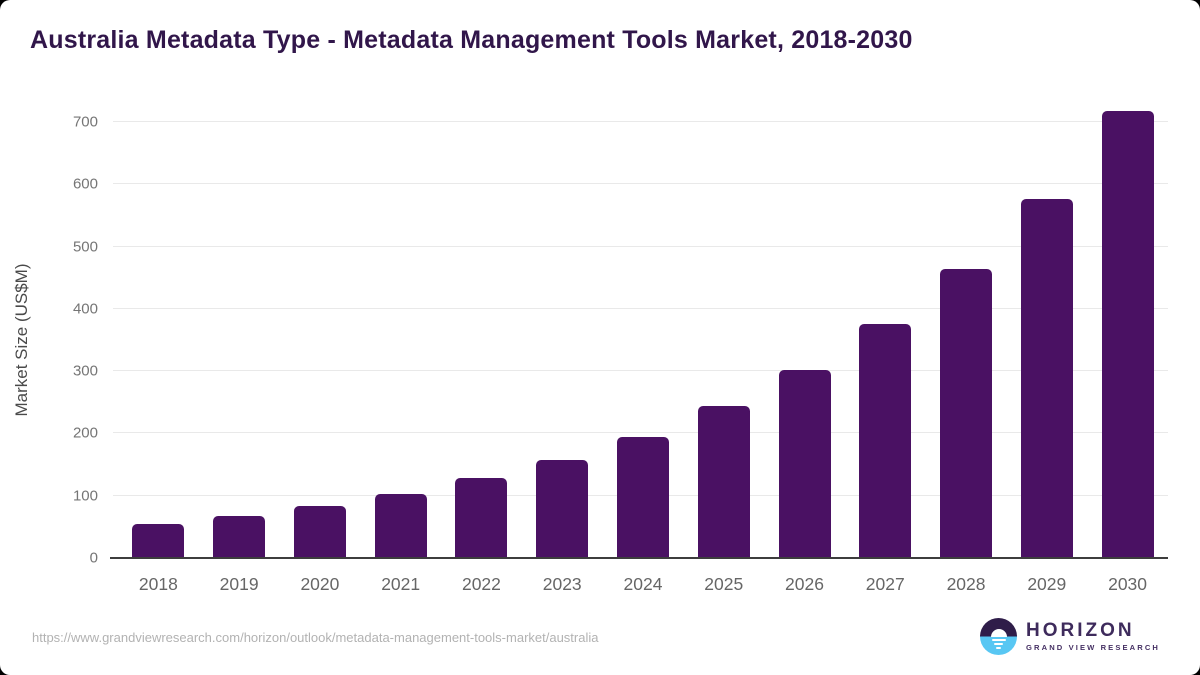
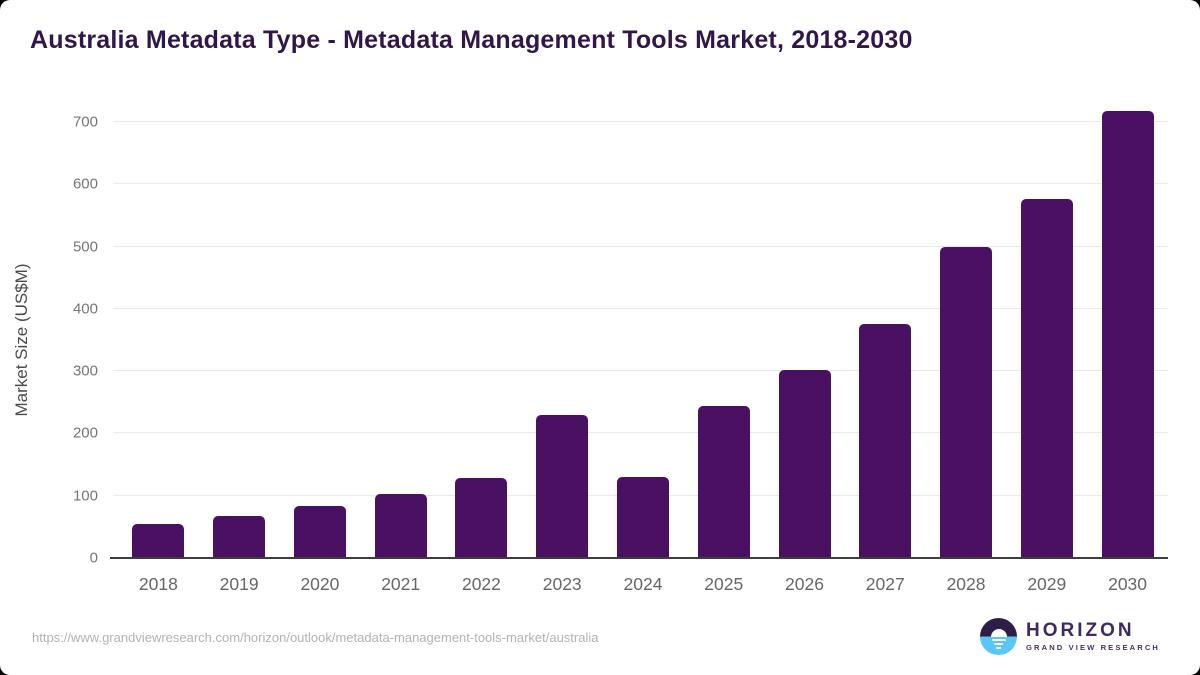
2023: 160 -> 230
2024: 200 -> 130
2028: 460 -> 500
